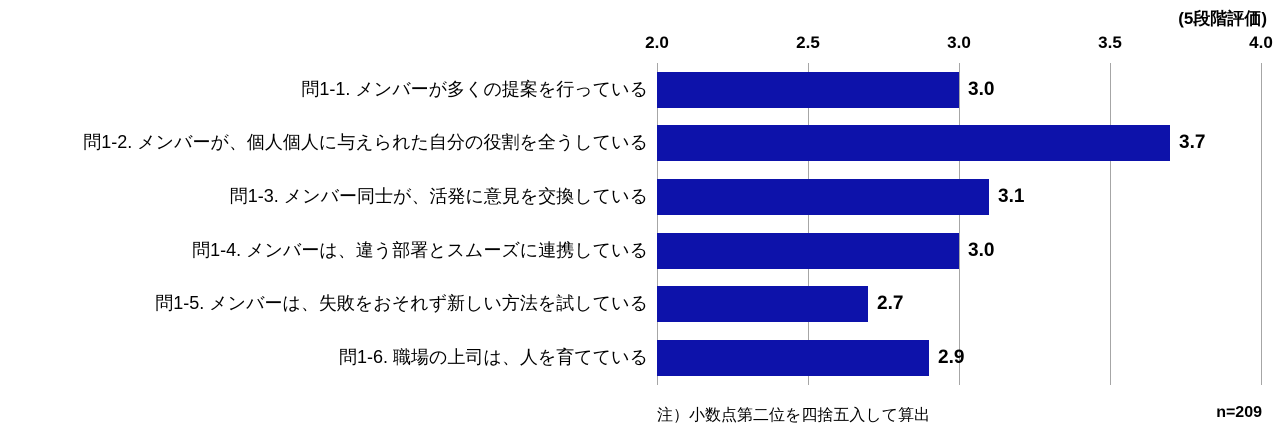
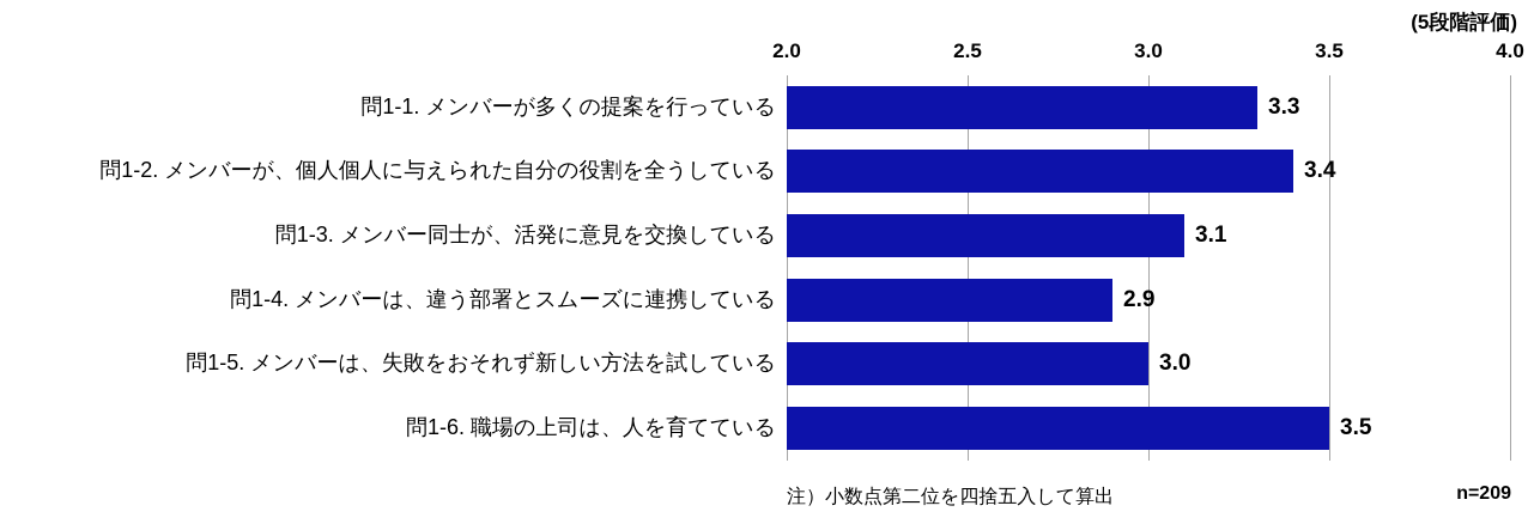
問1-1. メンバーが多くの提案を行っている: 3.0 -> 3.3
問1-2. メンバーが、個人個人に与えられた自分の役割を全うしている: 3.7 -> 3.4
問1-4. メンバーは、違う部署とスムーズに連携している: 3.0 -> 2.9
問1-5. メンバーは、失敗をおそれず新しい方法を試している: 2.7 -> 3.0
問1-6. 職場の上司は、人を育てている: 2.9 -> 3.5
